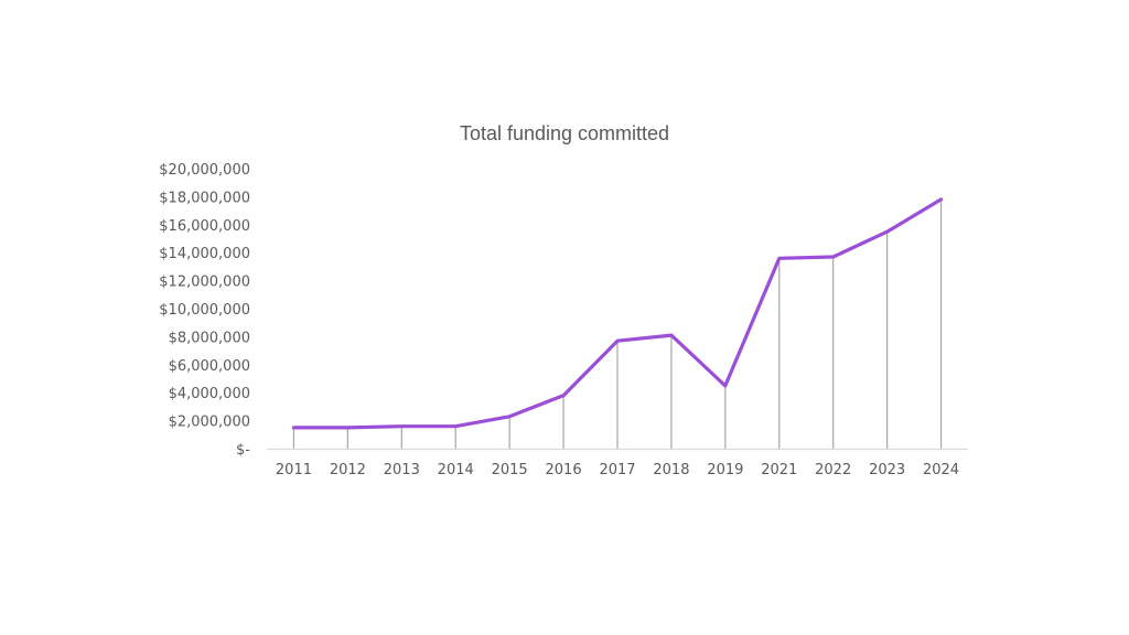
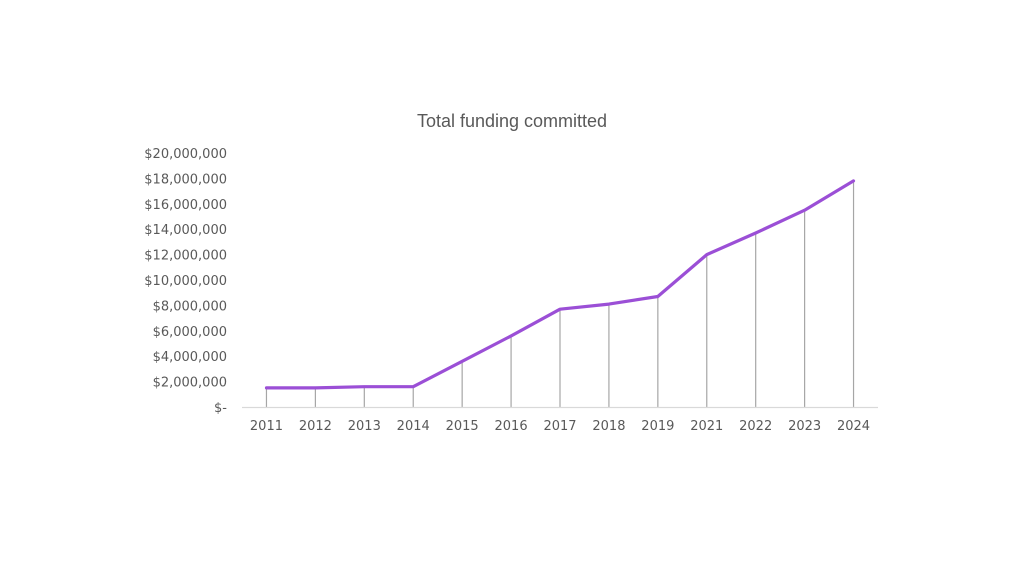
2015: $2300000 -> $3600000
2016: $3800000 -> $5600000
2019: $4500000 -> $8700000
2021: $13600000 -> $12000000
